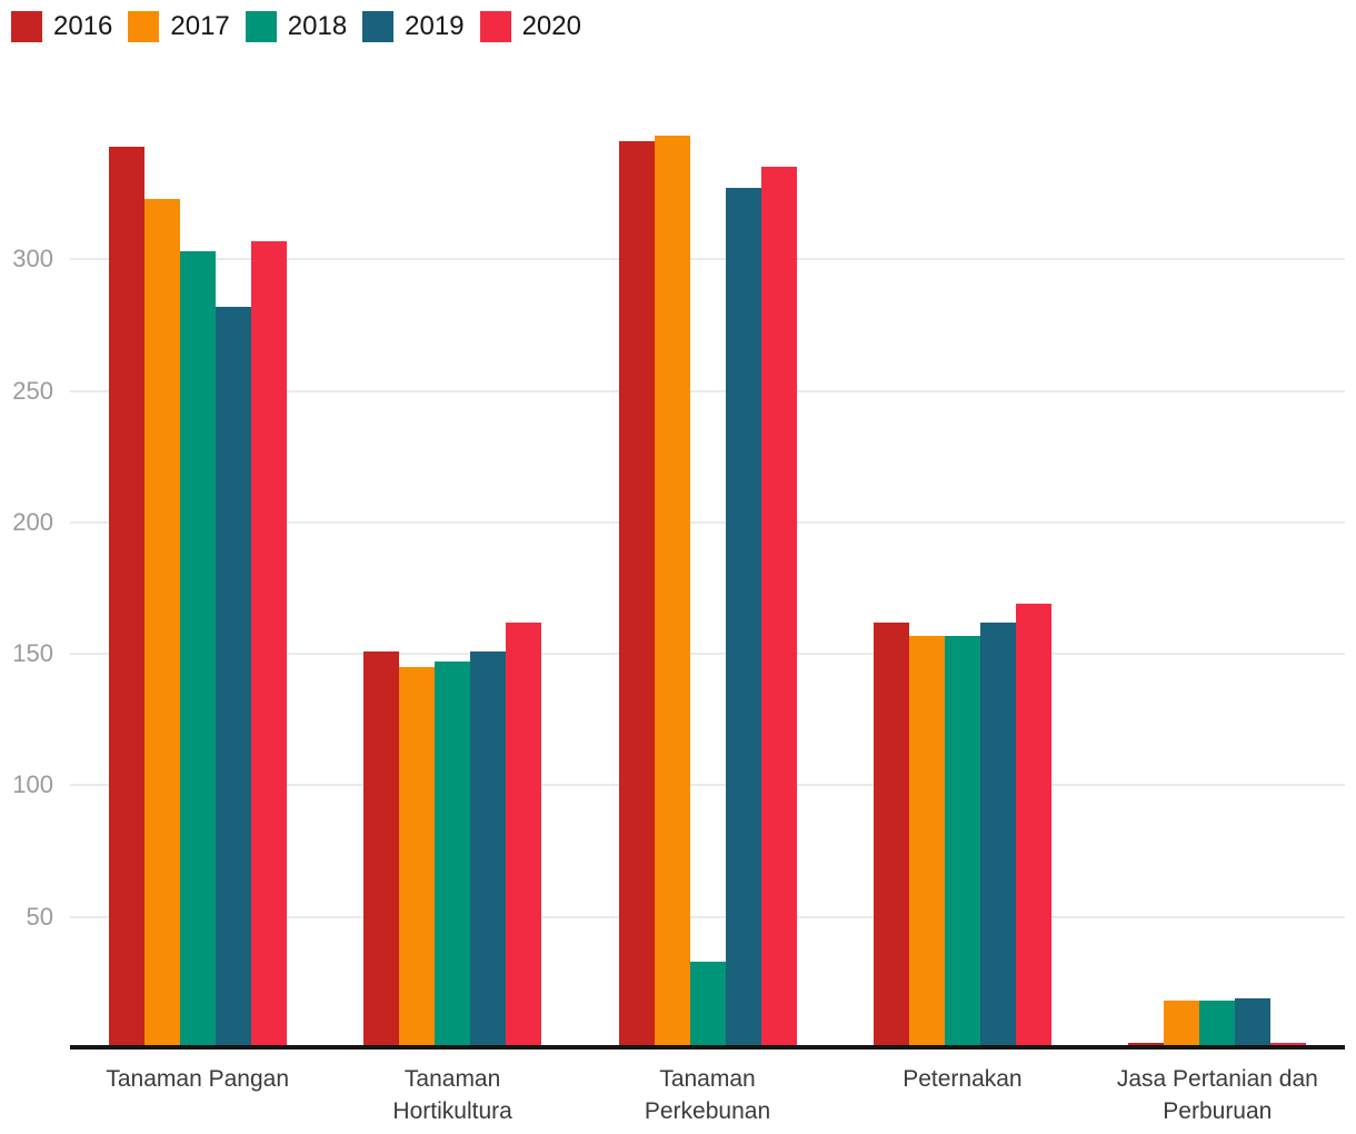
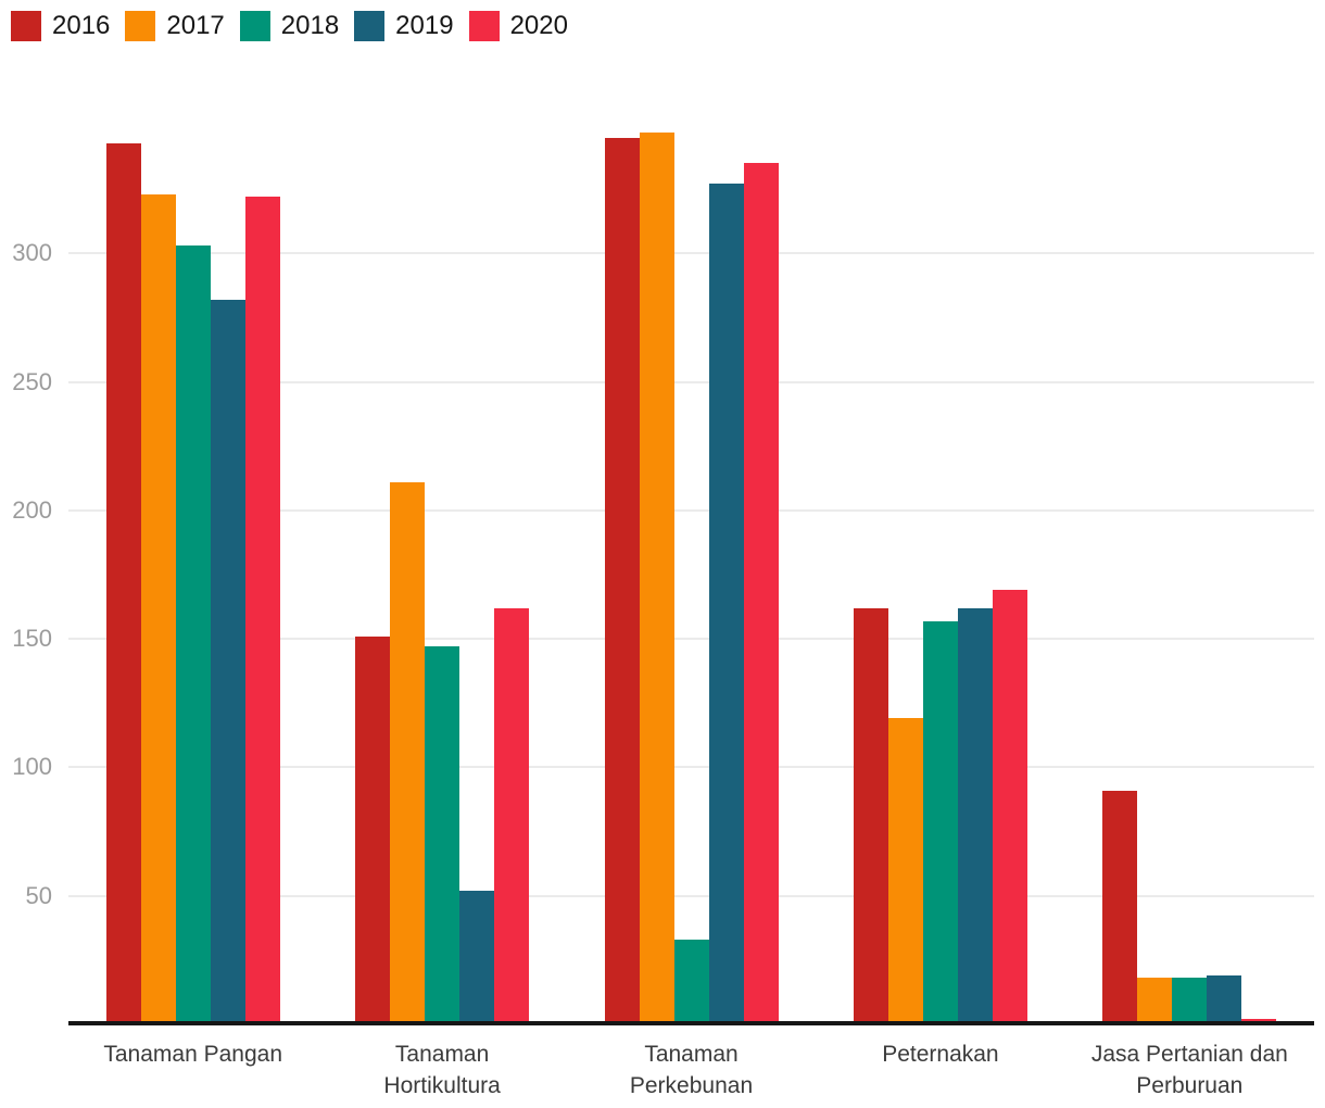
2020/Tanaman Pangan: 307 -> 322
2017/Tanaman Hortikultura: 145 -> 211
2019/Tanaman Hortikultura: 151 -> 52
2017/Peternakan: 157 -> 119
2016/Jasa Pertanian dan Perburuan: 2 -> 91
